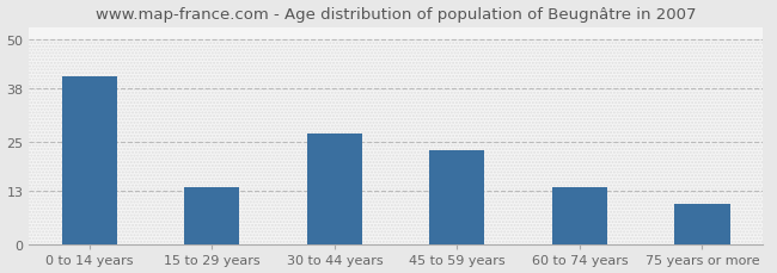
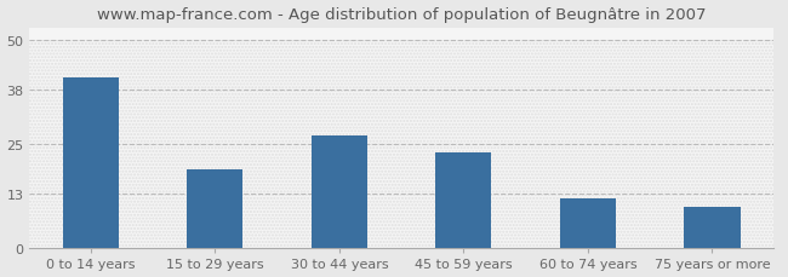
15 to 29 years: 14 -> 19
60 to 74 years: 14 -> 12
